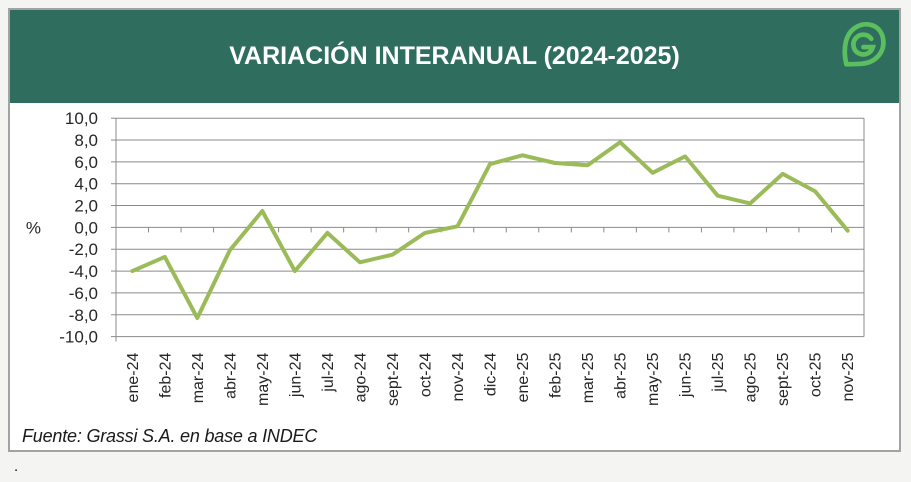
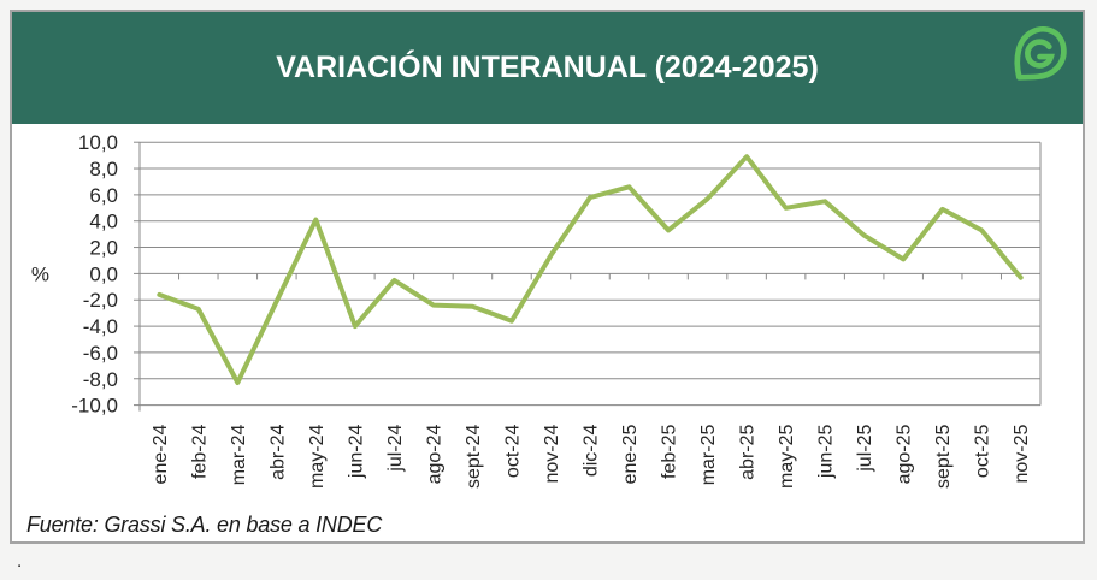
ene-24: -4,0 -> -1,6
may-24: 1,5 -> 4,1
ago-24: -3,2 -> -2,4
oct-24: -0,5 -> -3,6
nov-24: 0,1 -> 1,4
feb-25: 5,9 -> 3,3
abr-25: 7,8 -> 8,9
jun-25: 6,5 -> 5,5
ago-25: 2,2 -> 1,1
